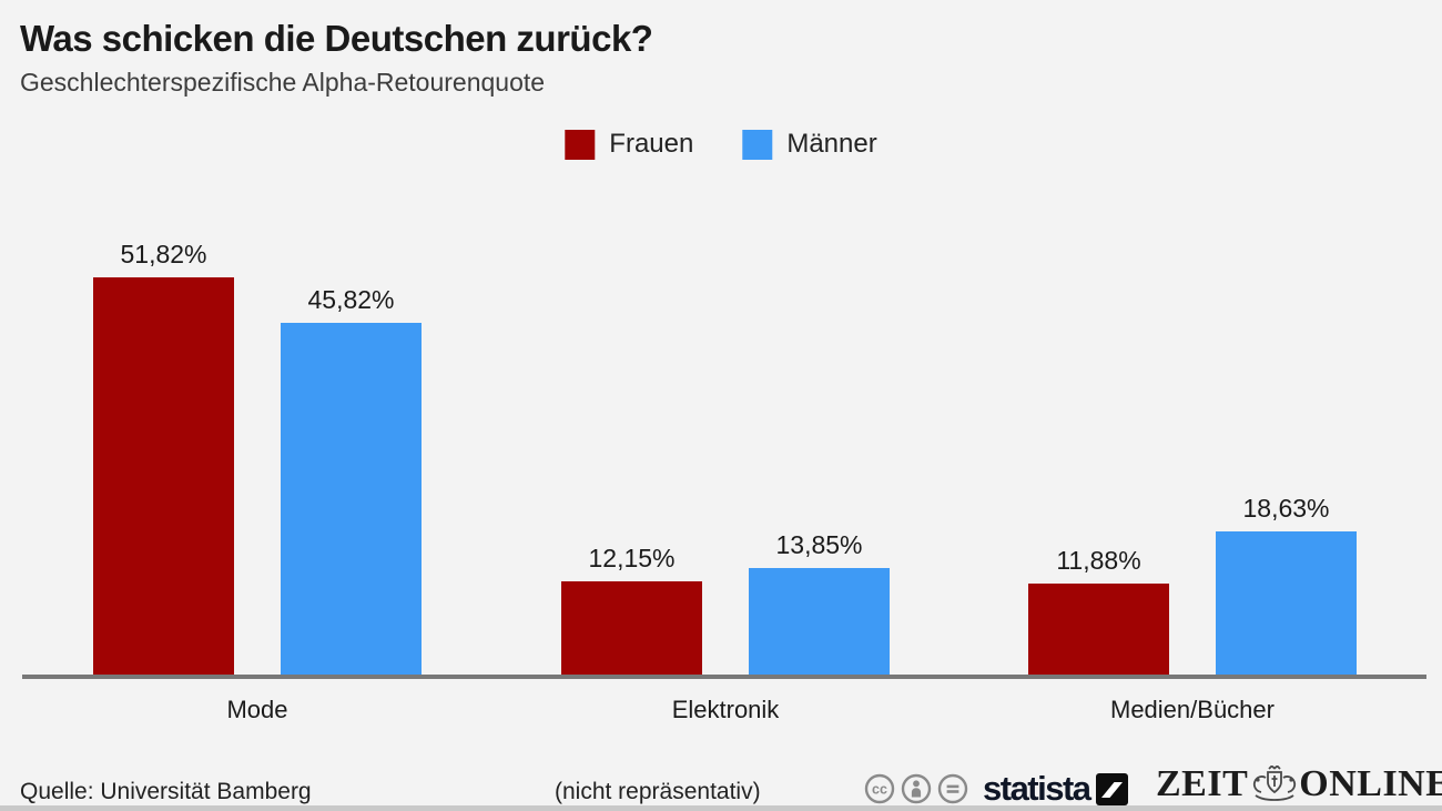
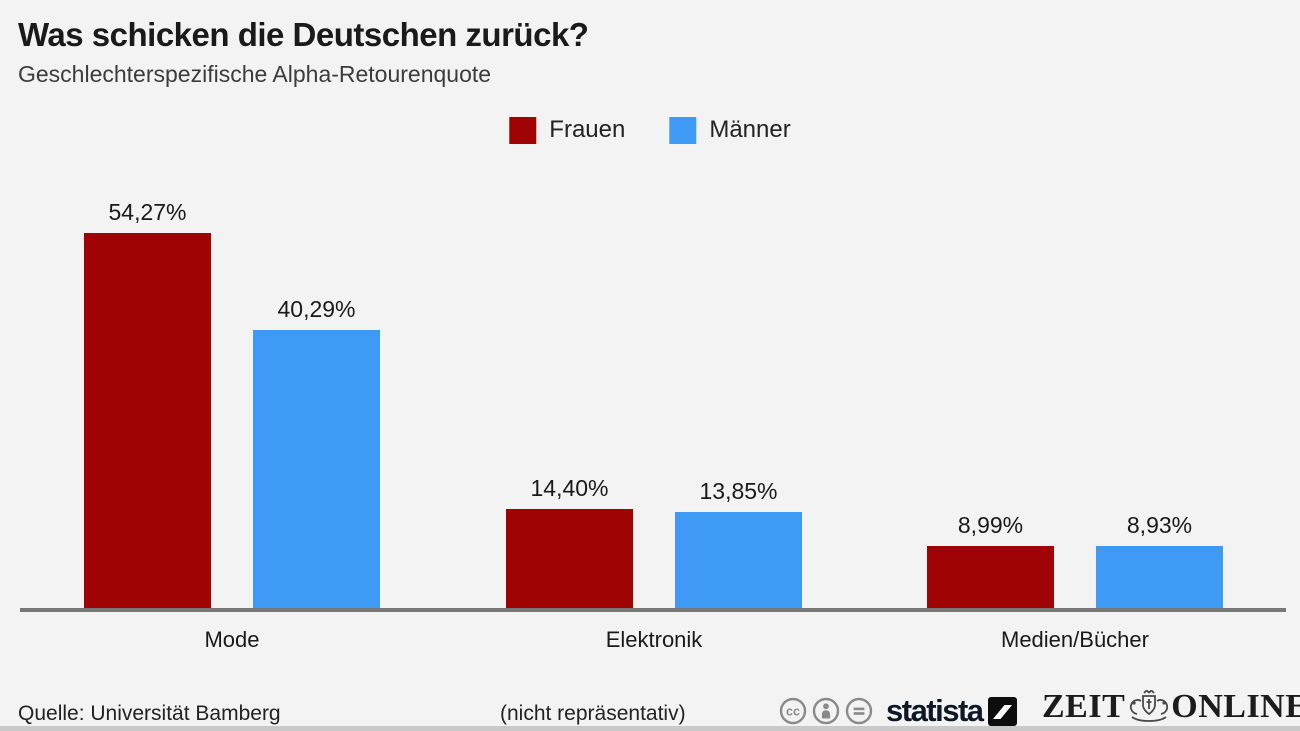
Frauen/Mode: 51,82% -> 54,27%
Männer/Mode: 45,82% -> 40,29%
Frauen/Elektronik: 12,15% -> 14,40%
Frauen/Medien/Bücher: 11,88% -> 8,99%
Männer/Medien/Bücher: 18,63% -> 8,93%
